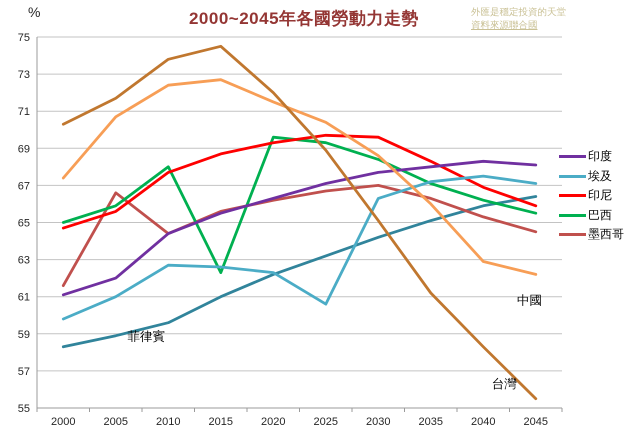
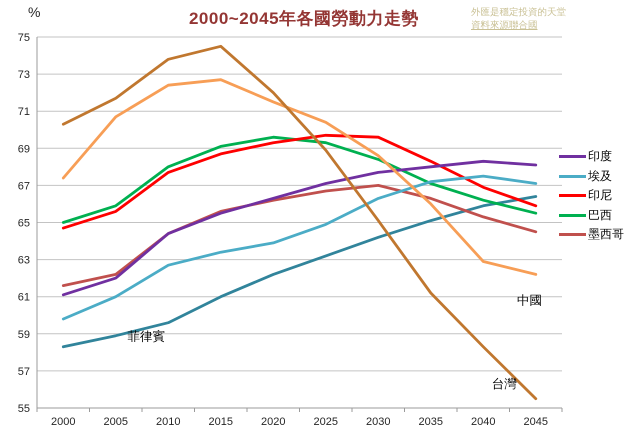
墨西哥/2005: 66.6 -> 62.2
巴西/2015: 62.3 -> 69.1
埃及/2015: 62.6 -> 63.4
埃及/2020: 62.3 -> 63.9
埃及/2025: 60.6 -> 64.9
